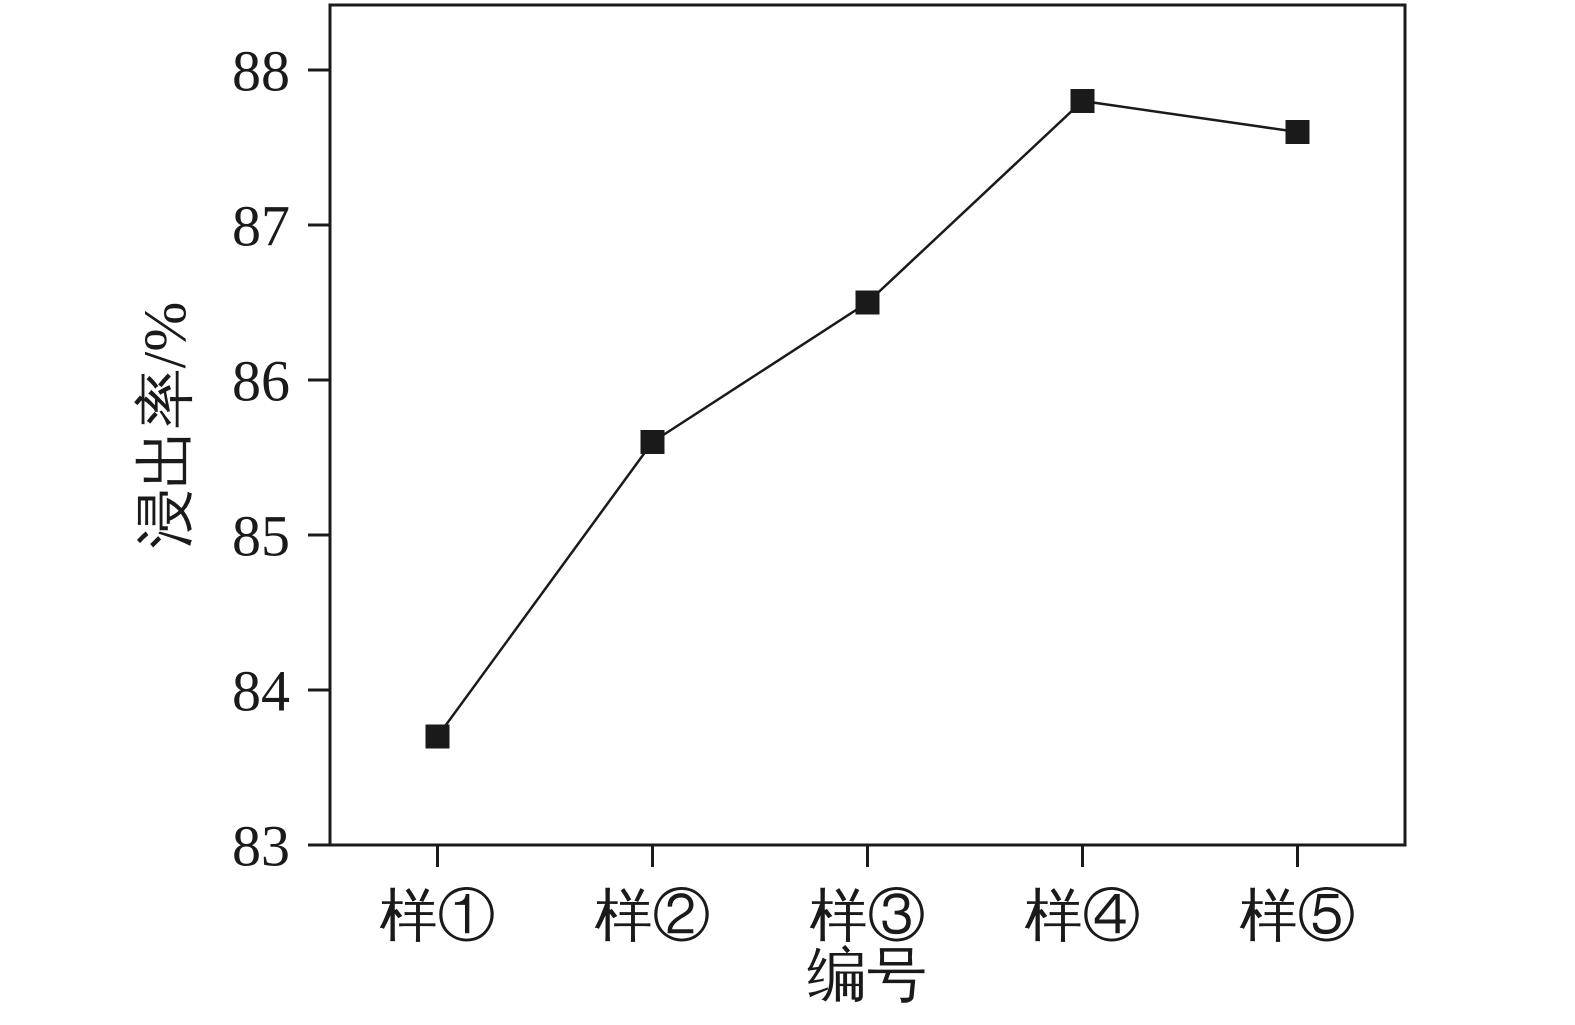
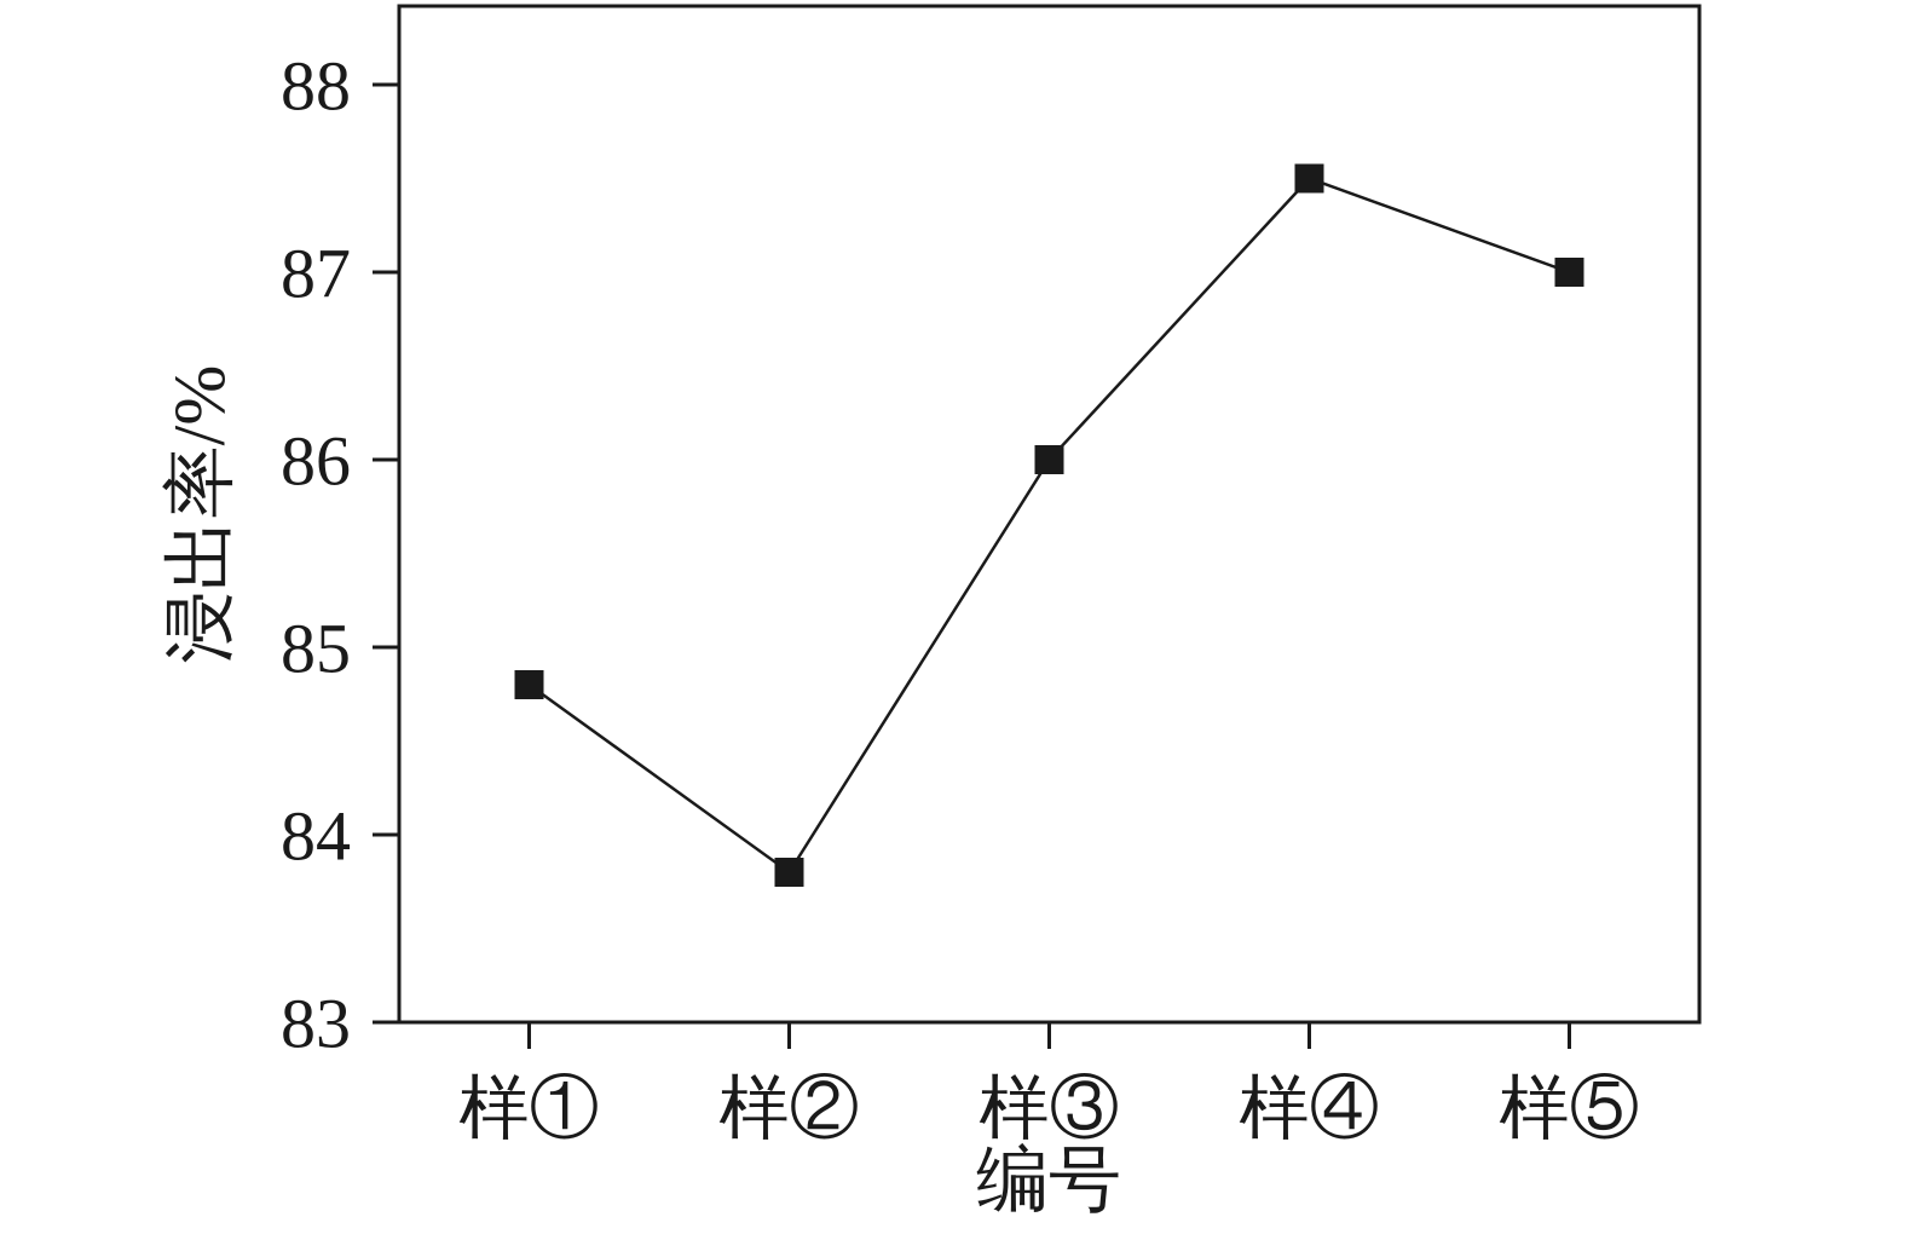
样①: 83.7 -> 84.8
样②: 85.6 -> 83.8
样③: 86.5 -> 86.0
样④: 87.8 -> 87.5
样⑤: 87.6 -> 87.0
